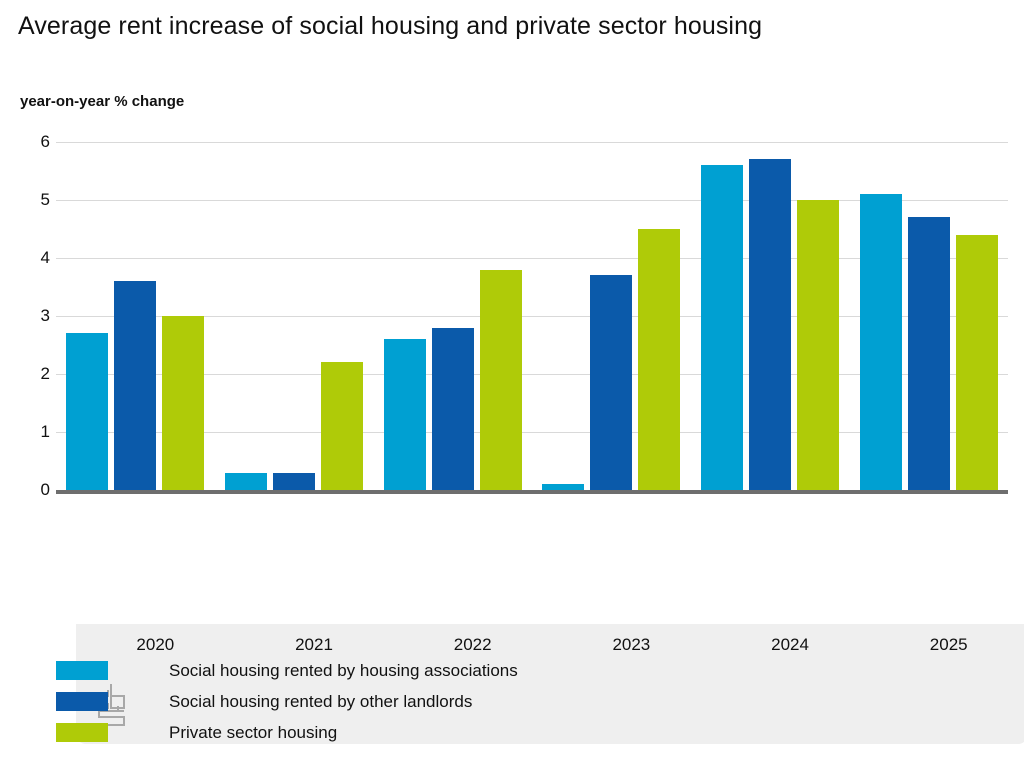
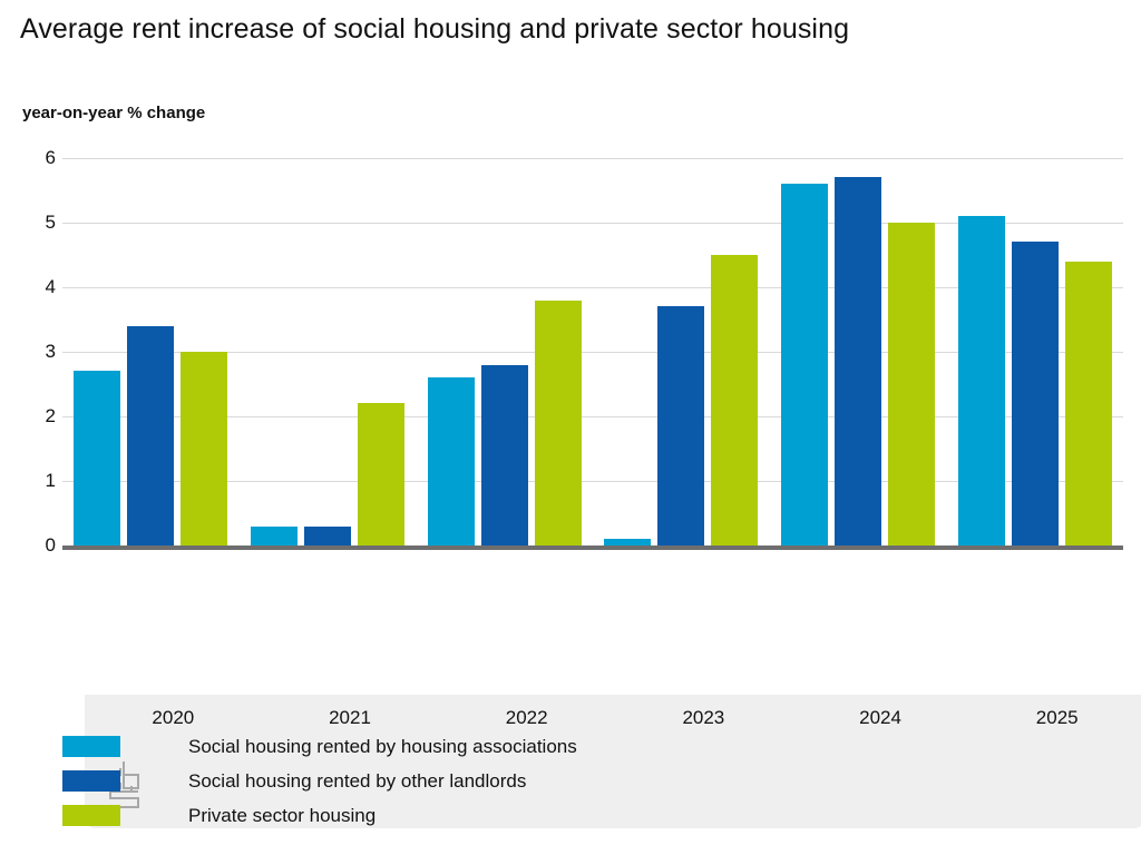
Social housing rented by other landlords/2020: 3.6 -> 3.4
